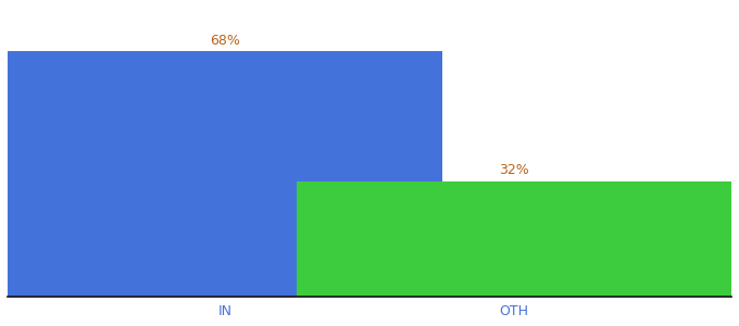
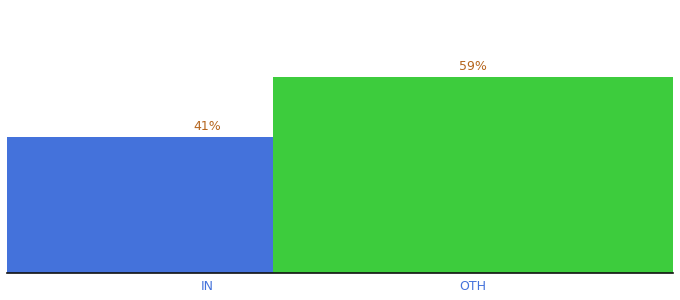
IN: 68% -> 41%
OTH: 32% -> 59%
